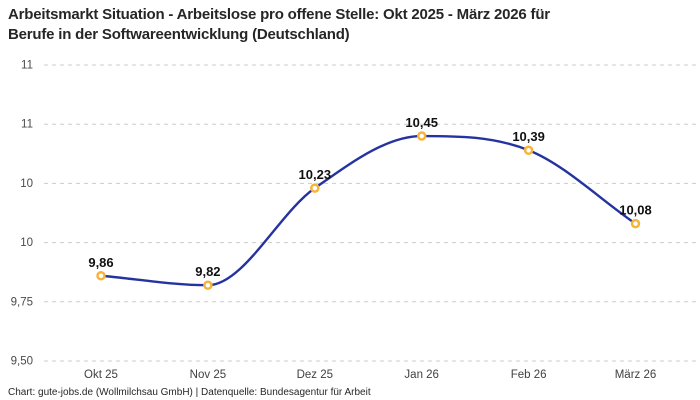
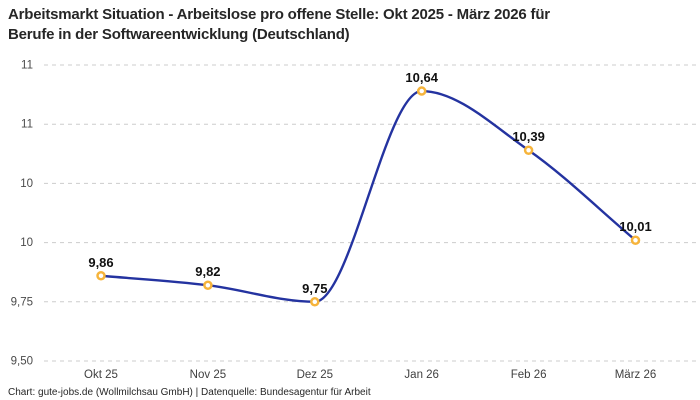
Dez 25: 10,23 -> 9,75
Jan 26: 10,45 -> 10,64
März 26: 10,08 -> 10,01
